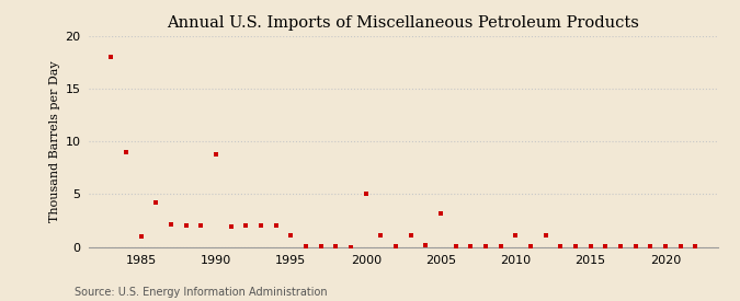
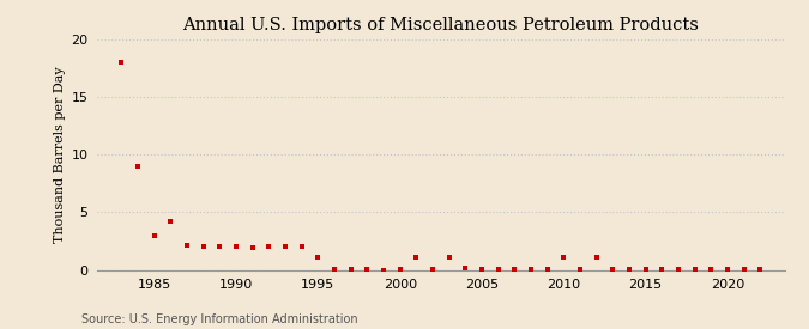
1985: 1.0 -> 3.0
1990: 8.8 -> 2.0
2000: 5.0 -> 0.1
2005: 3.2 -> 0.1
